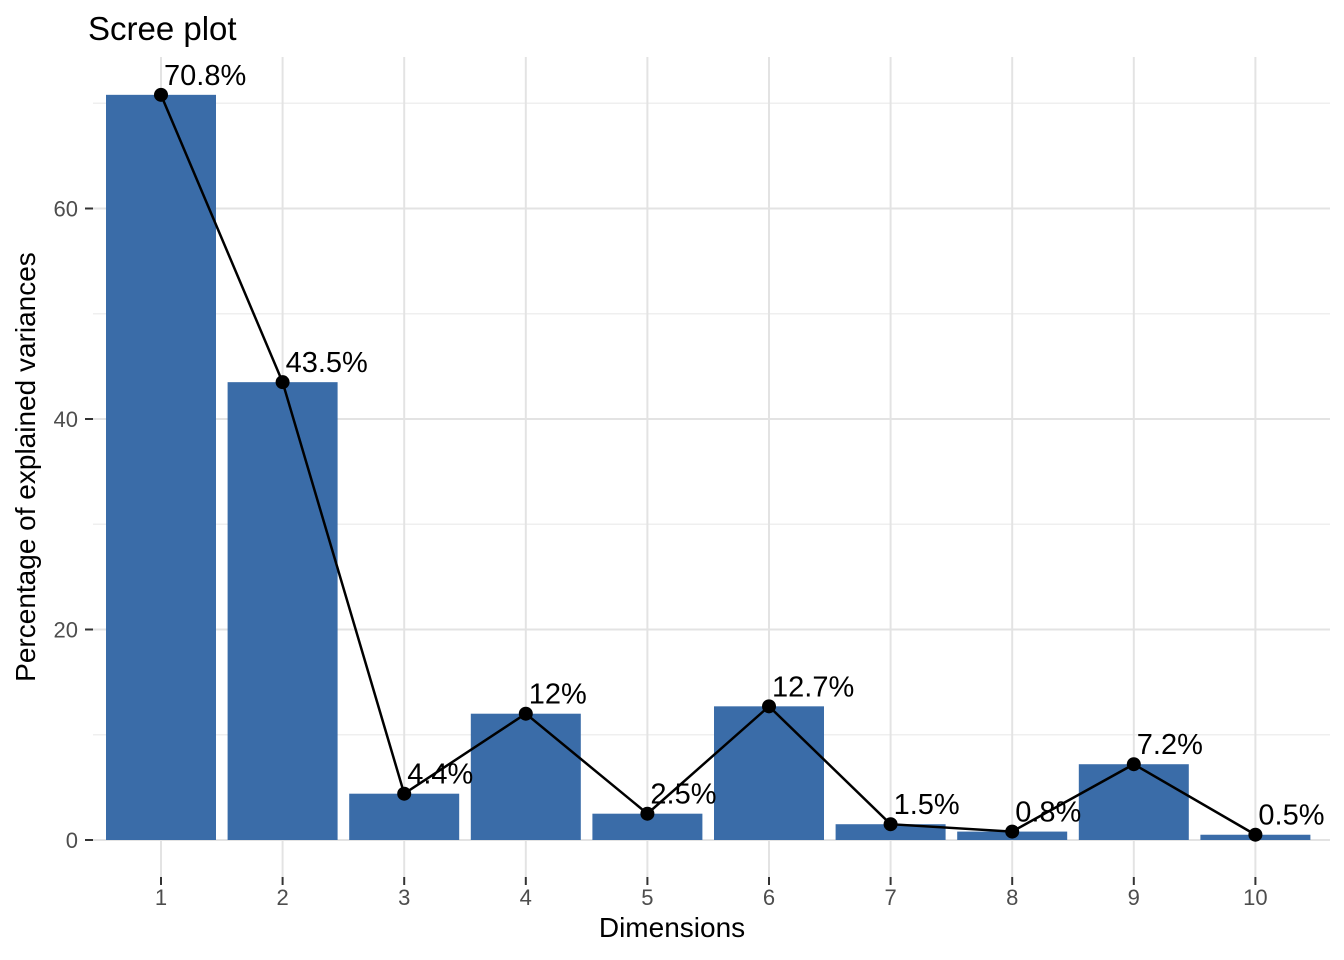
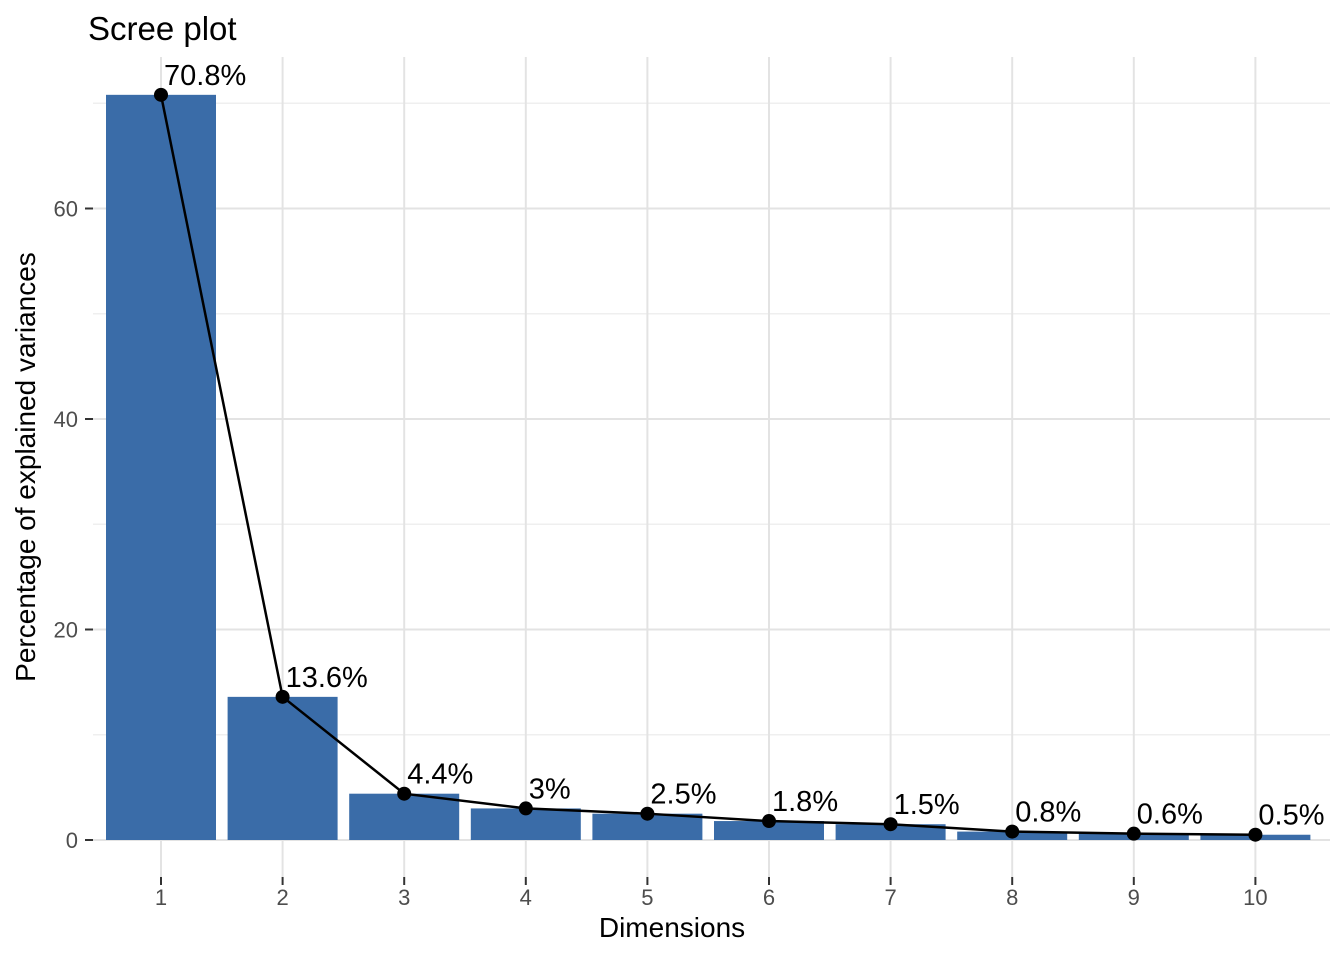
2: 43.5% -> 13.6%
4: 12% -> 3%
6: 12.7% -> 1.8%
9: 7.2% -> 0.6%
